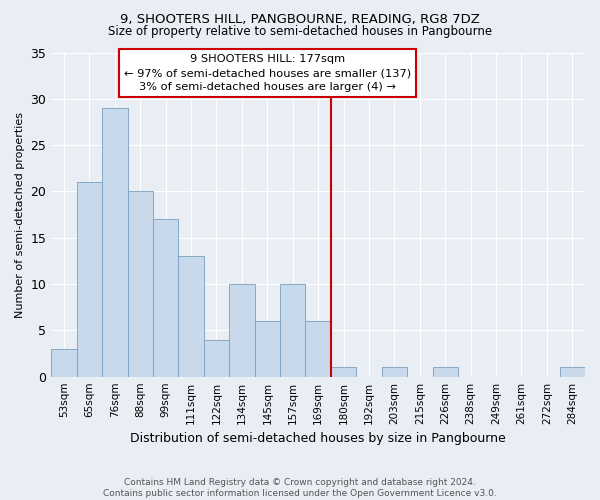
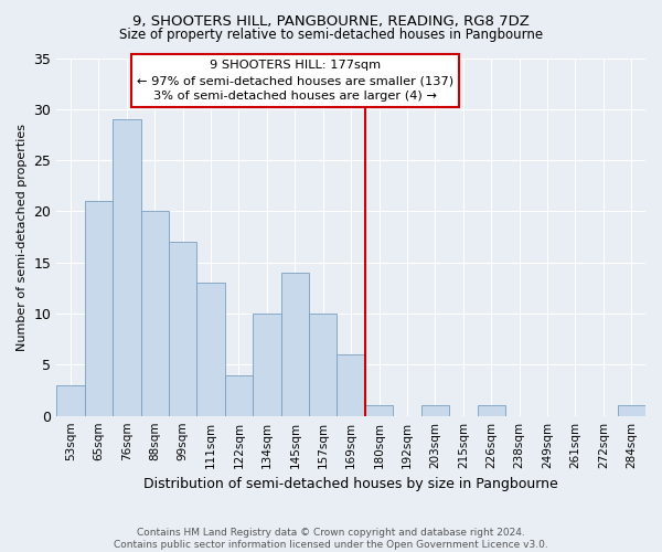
145sqm: 6 -> 14
